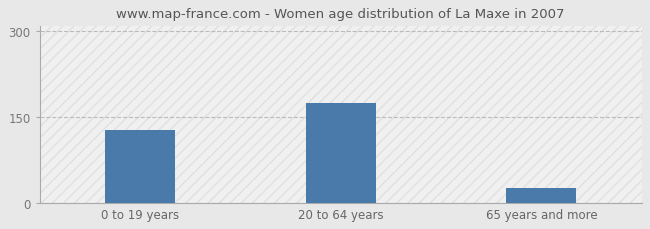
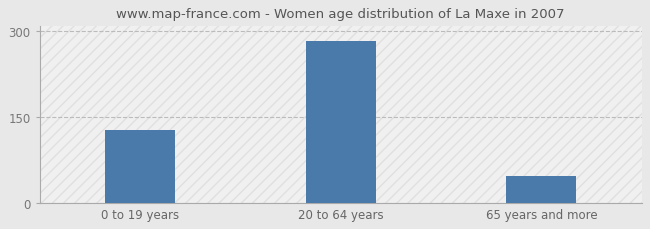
20 to 64 years: 174 -> 283
65 years and more: 26 -> 47
